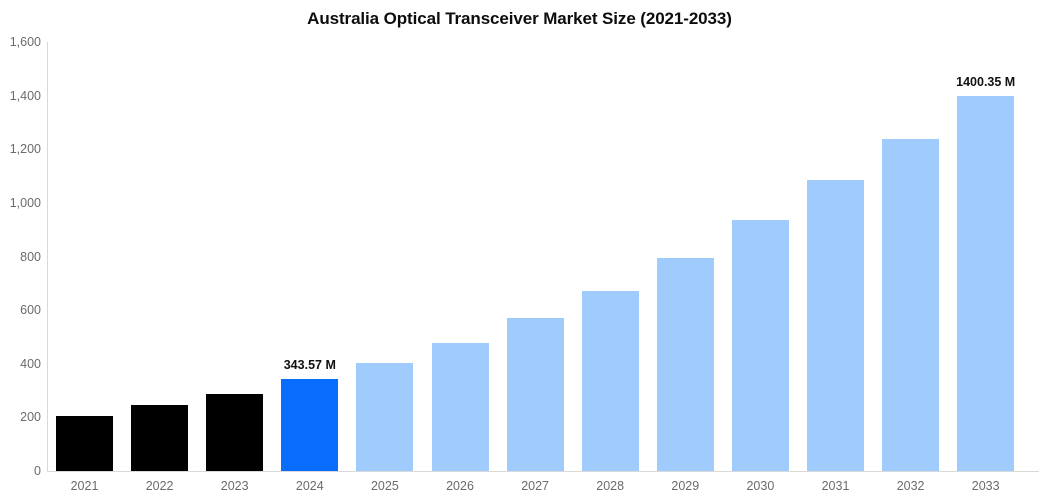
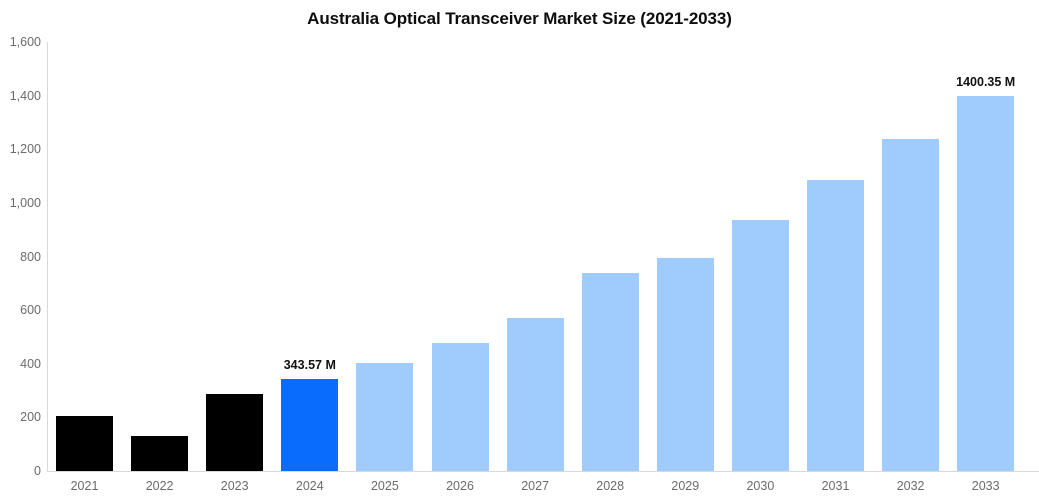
2022: 250 -> 130
2028: 670 -> 740
